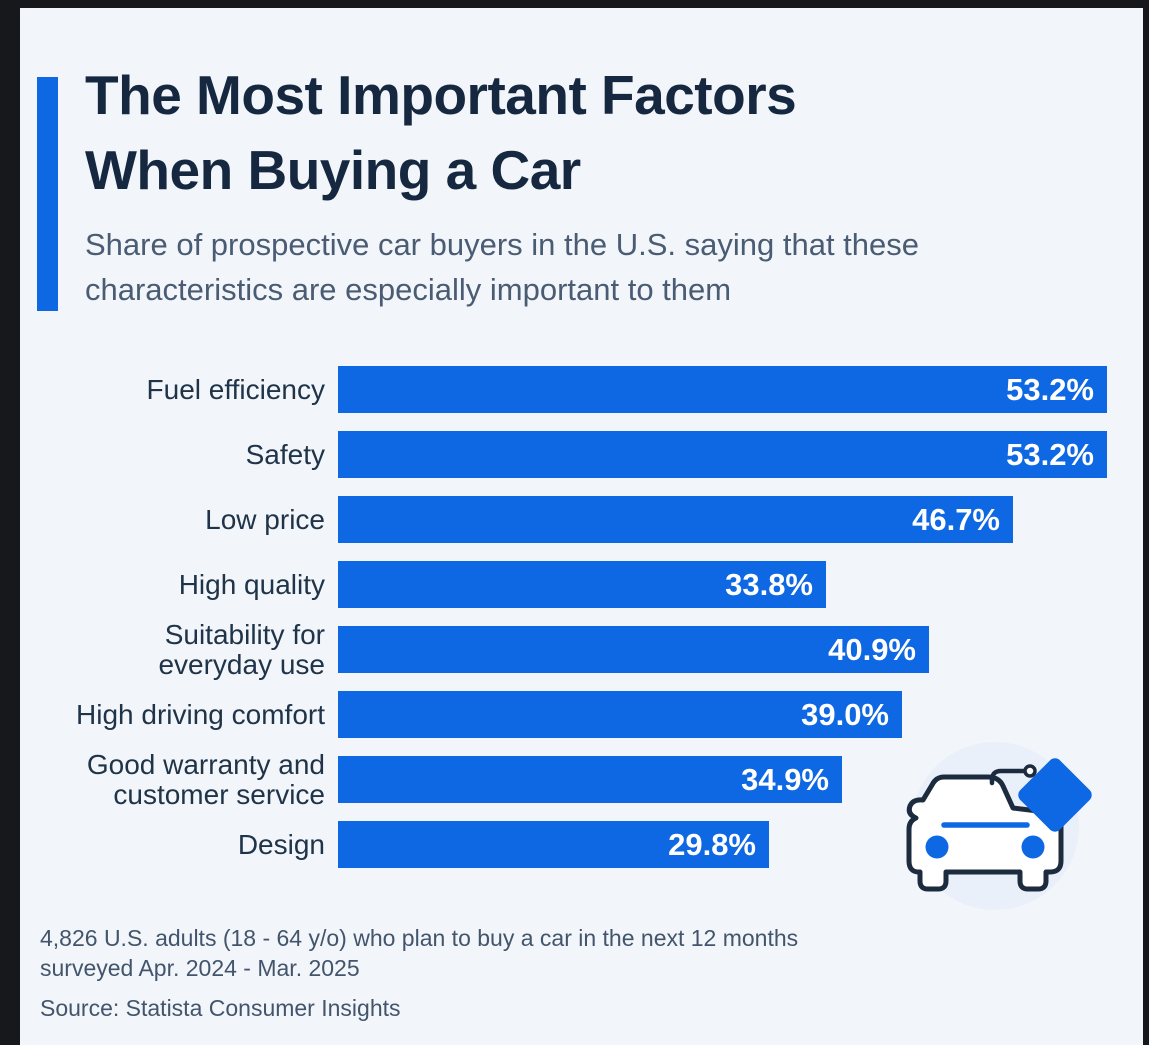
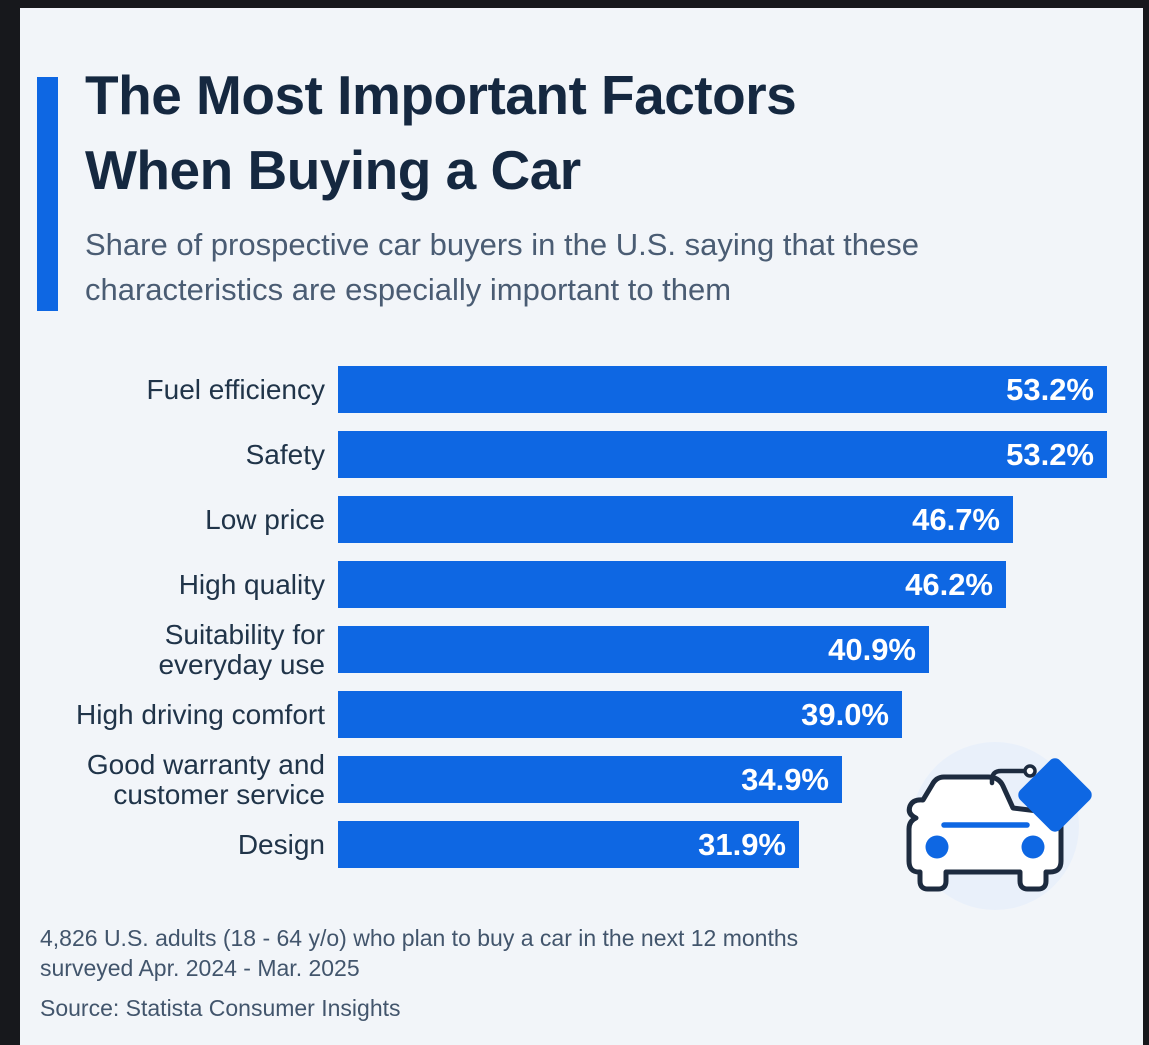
High quality: 33.8% -> 46.2%
Design: 29.8% -> 31.9%
